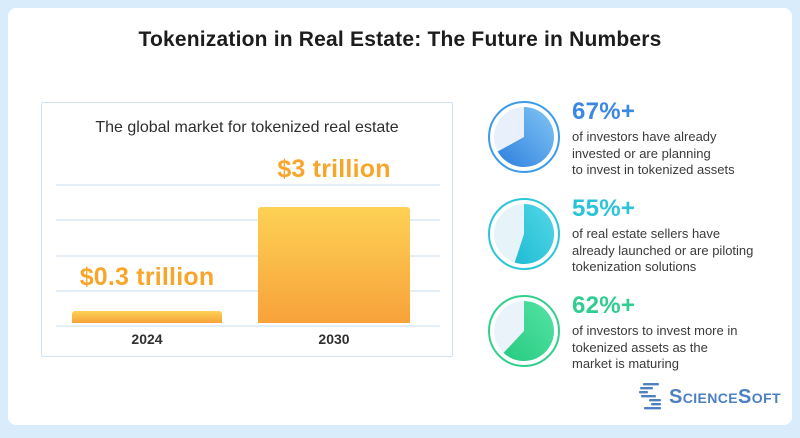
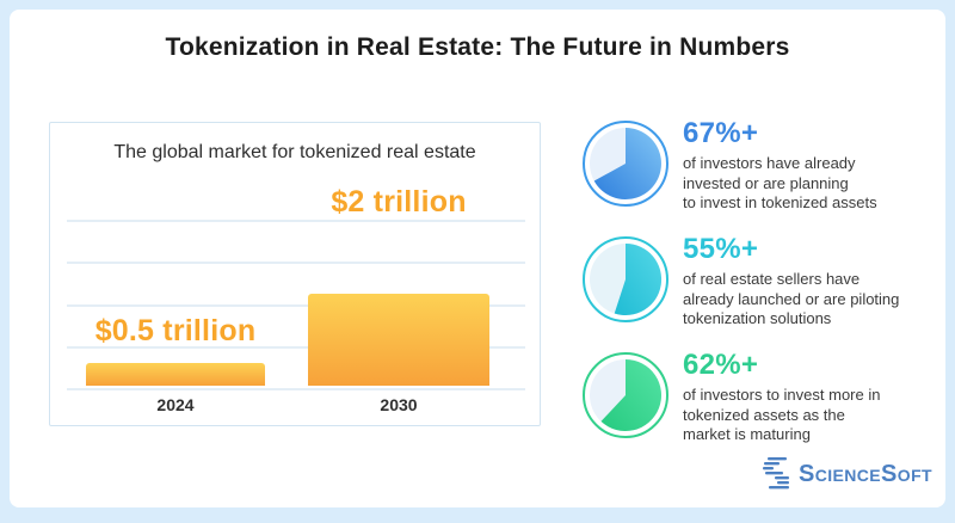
2024: $0.3 -> $0.5
2030: $3 -> $2
